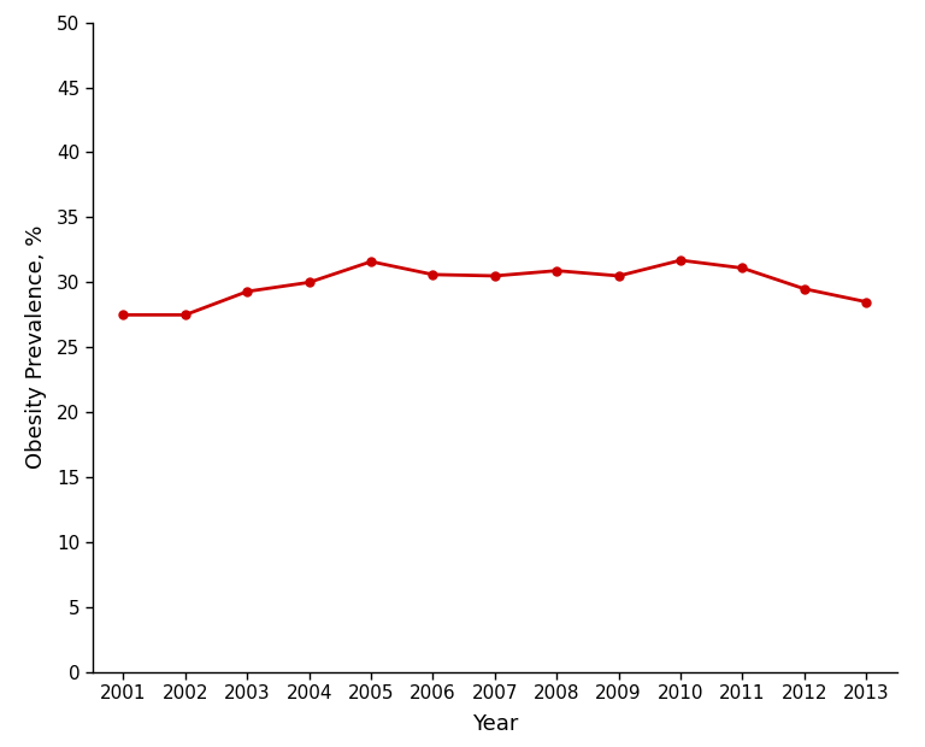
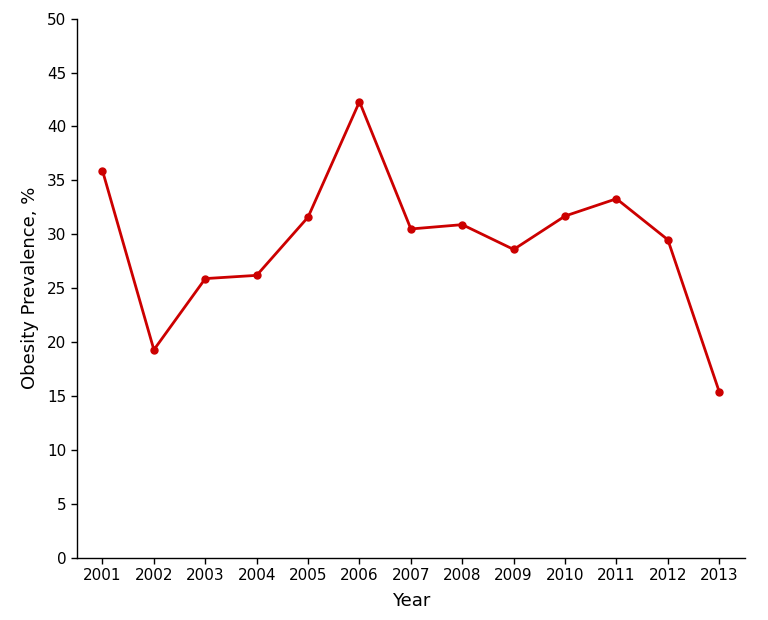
2001: 27.5 -> 35.9
2002: 27.5 -> 19.3
2003: 29.3 -> 25.9
2004: 30.0 -> 26.2
2006: 30.6 -> 42.3
2009: 30.5 -> 28.6
2011: 31.1 -> 33.3
2013: 28.5 -> 15.4
